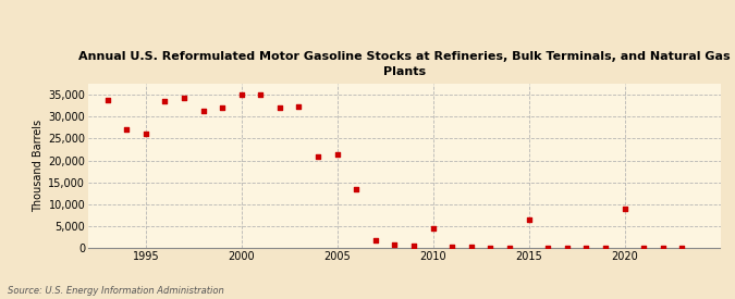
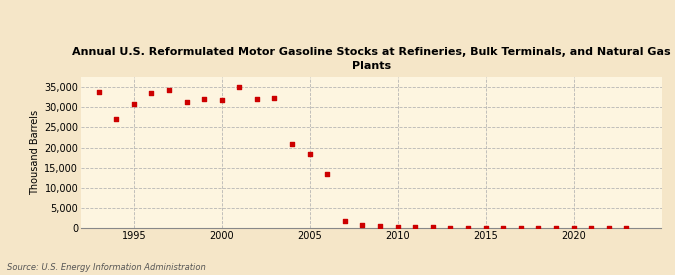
1995: 26,000 -> 30,900
2000: 35,000 -> 31,900
2005: 21,500 -> 18,500
2010: 4,500 -> 400
2015: 6,500 -> 100
2020: 9,000 -> 100
